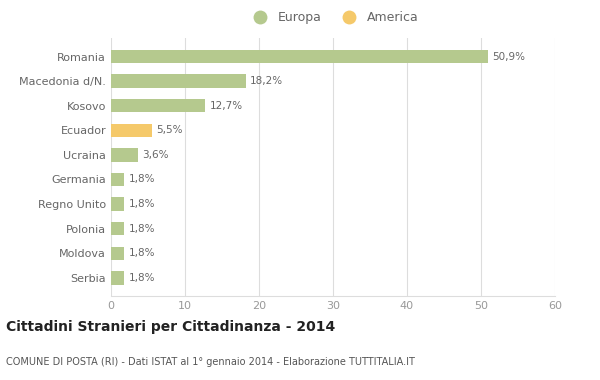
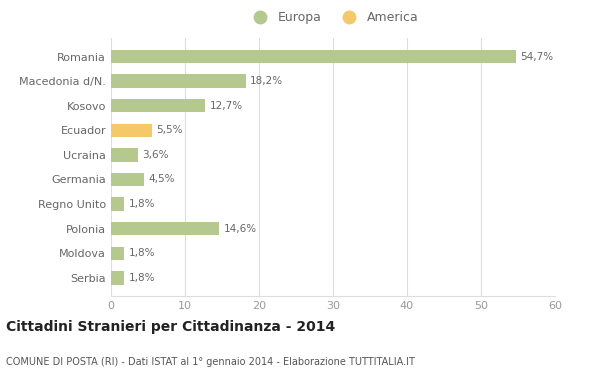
Romania: 50,9% -> 54,7%
Germania: 1,8% -> 4,5%
Polonia: 1,8% -> 14,6%
